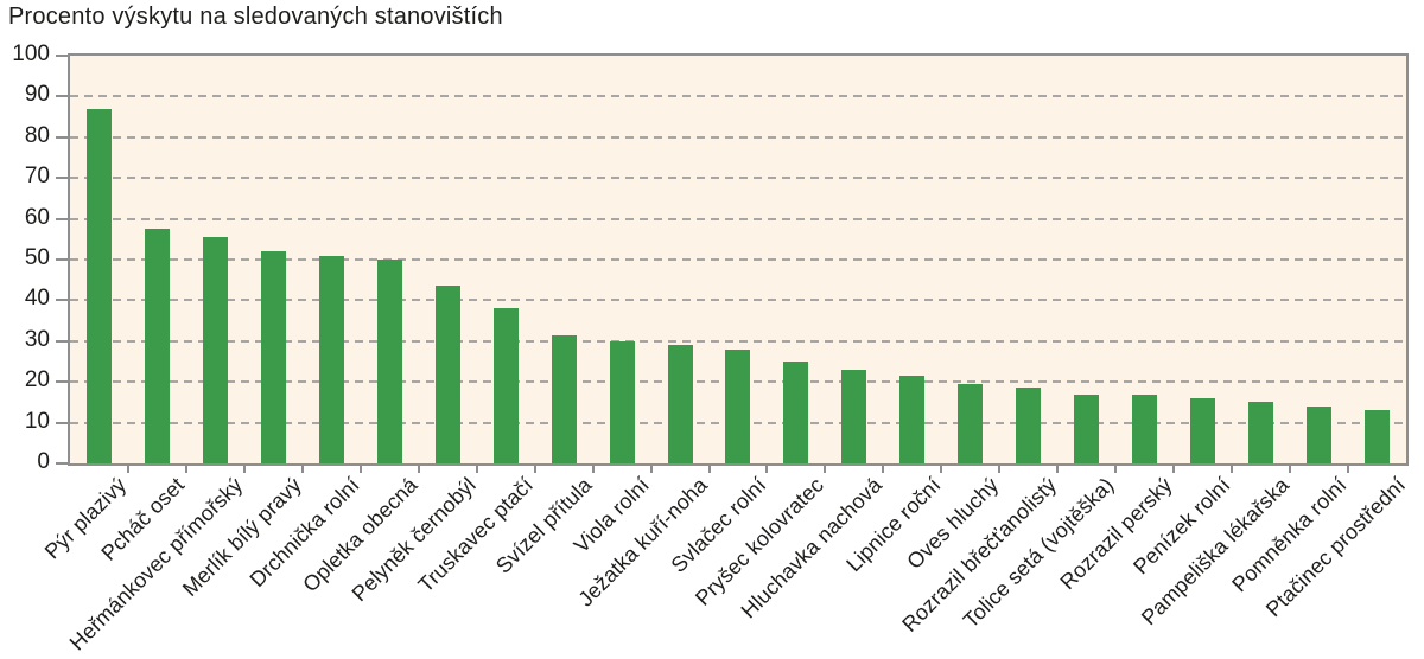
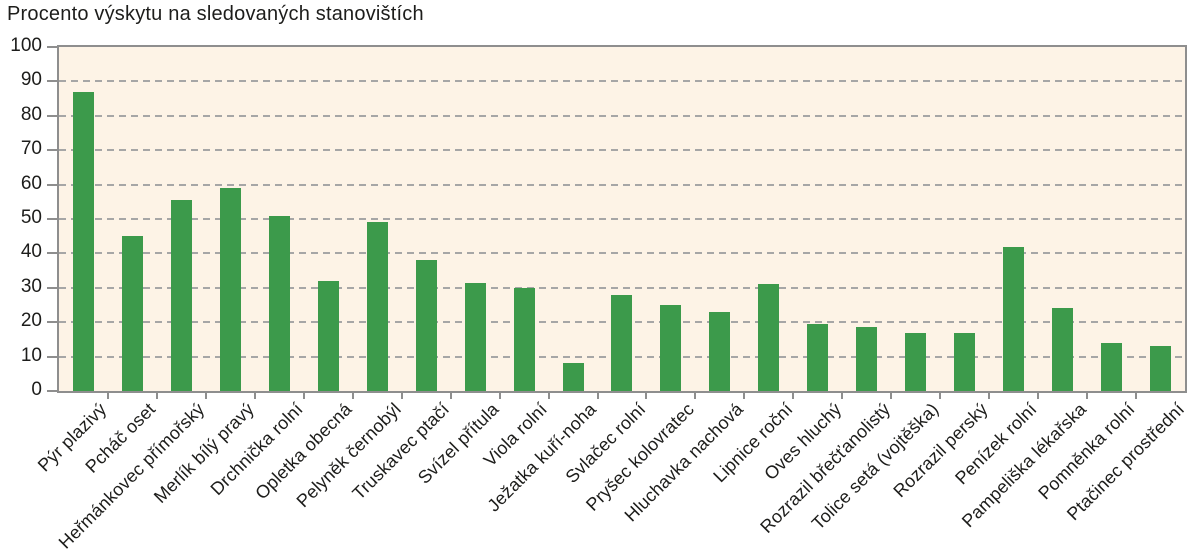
Pcháč oset: 58 -> 45
Merlík bílý pravý: 52 -> 59
Opletka obecná: 50 -> 32
Pelyněk černobýl: 44 -> 49
Ježatka kuří-noha: 29 -> 8
Lipnice roční: 22 -> 31
Penízek rolní: 16 -> 42
Pampeliška lékařska: 15 -> 24
